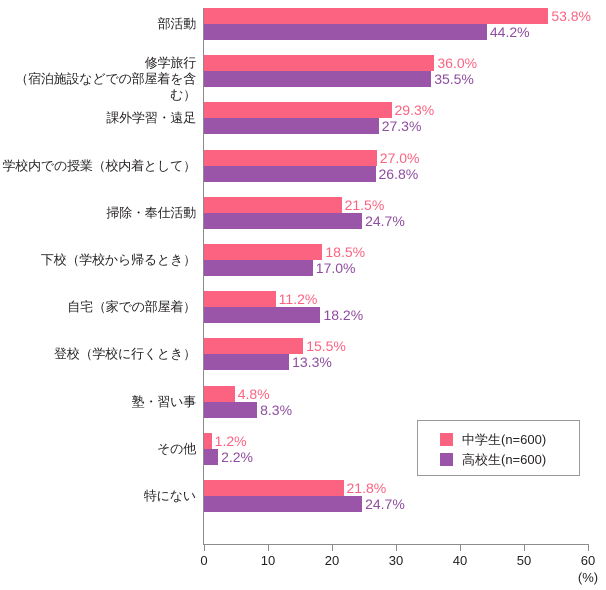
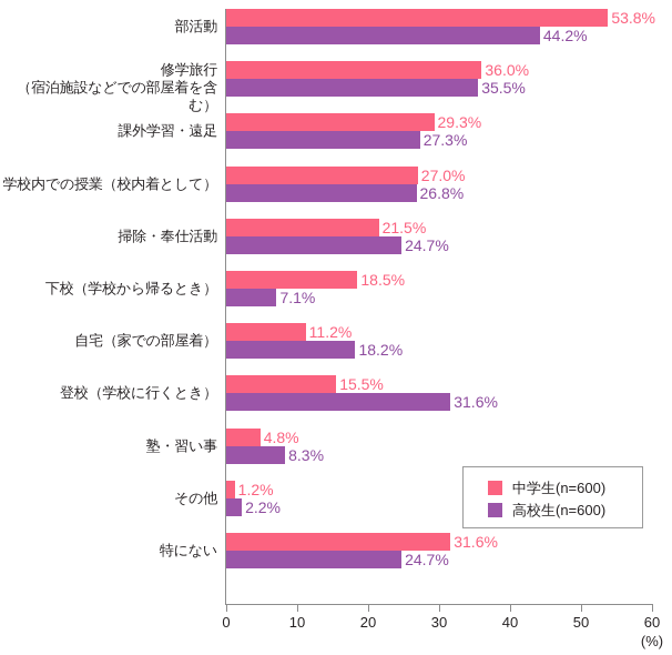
高校生(n=600)/下校（学校から帰るとき）: 17.0% -> 7.1%
高校生(n=600)/登校（学校に行くとき）: 13.3% -> 31.6%
中学生(n=600)/特にない: 21.8% -> 31.6%
